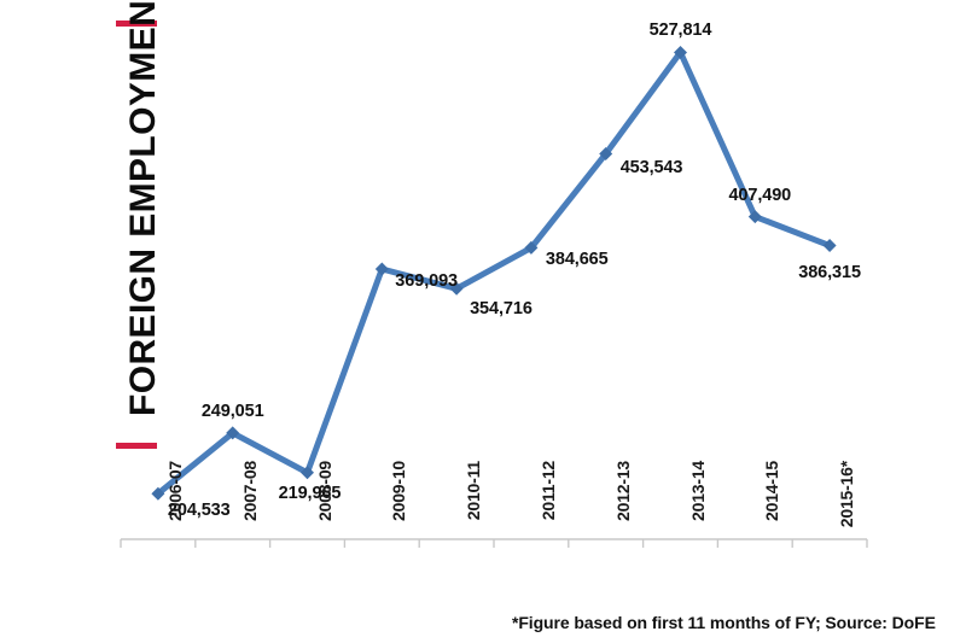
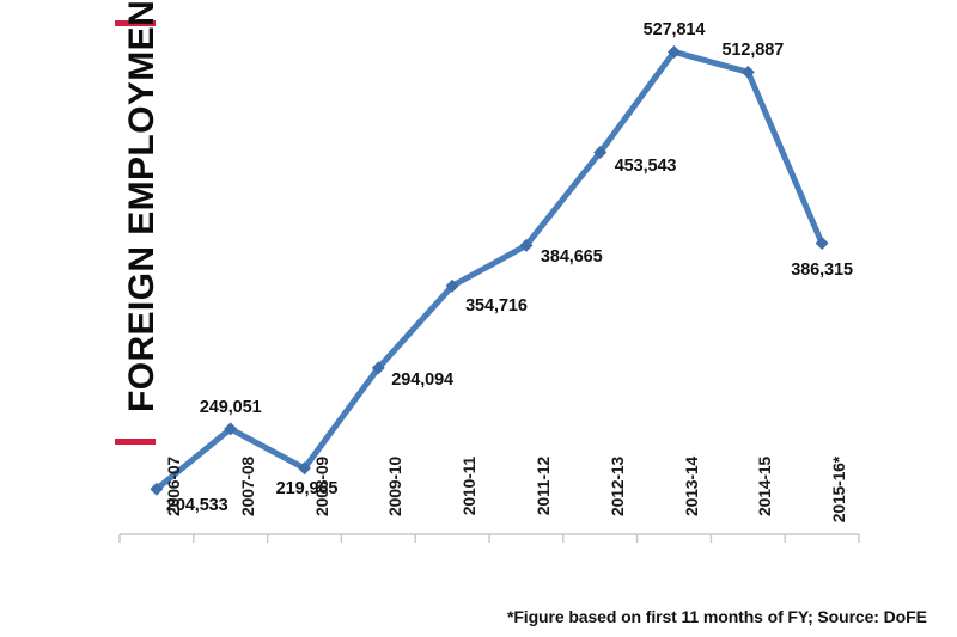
2009-10: 369,093 -> 294,094
2014-15: 407,490 -> 512,887
